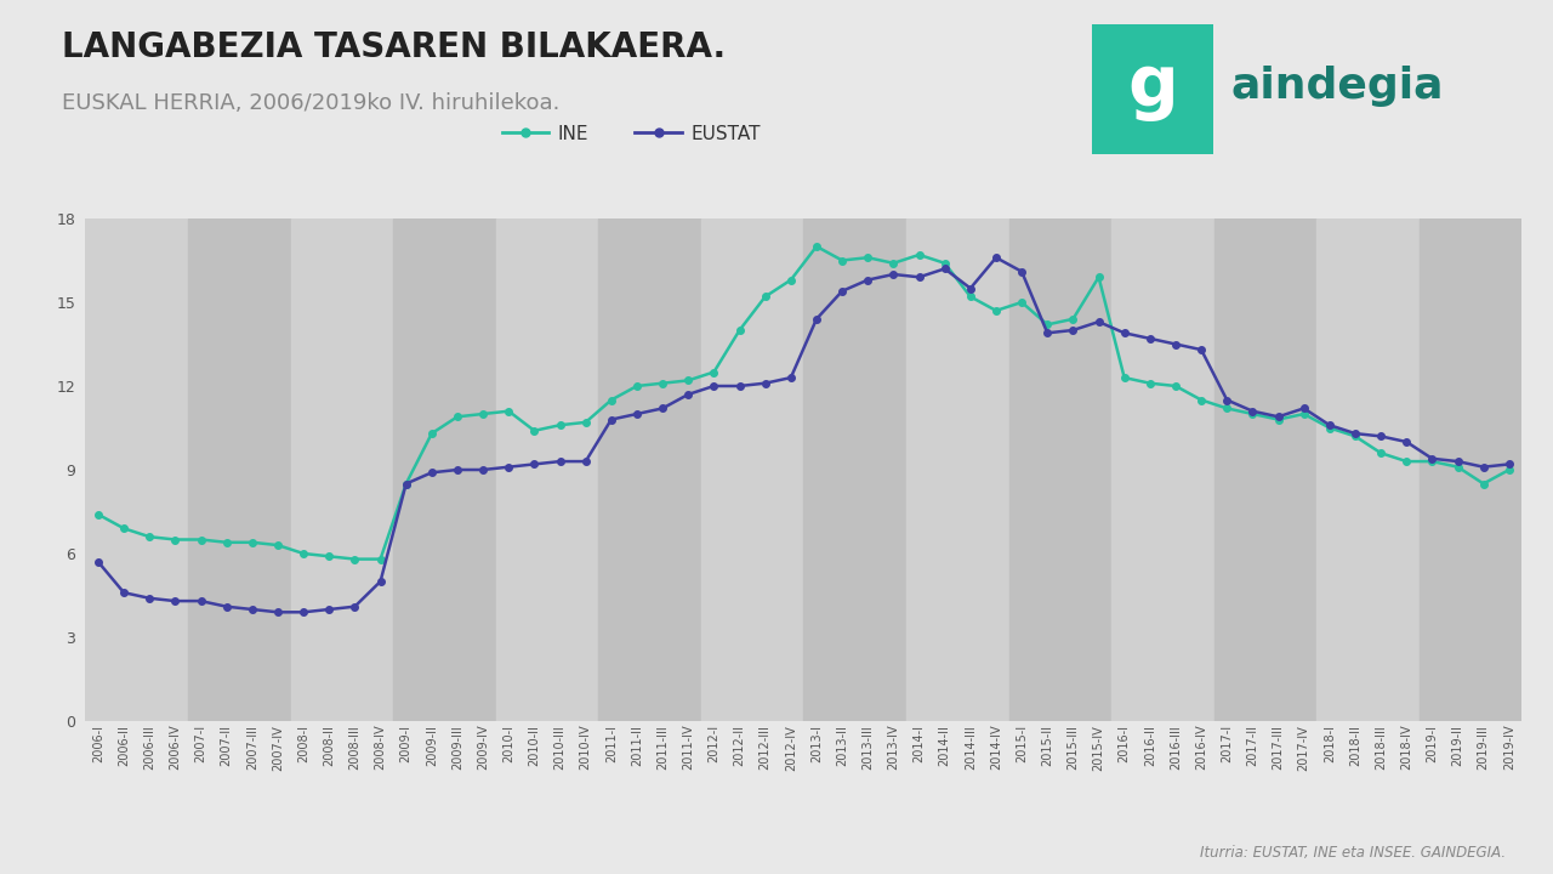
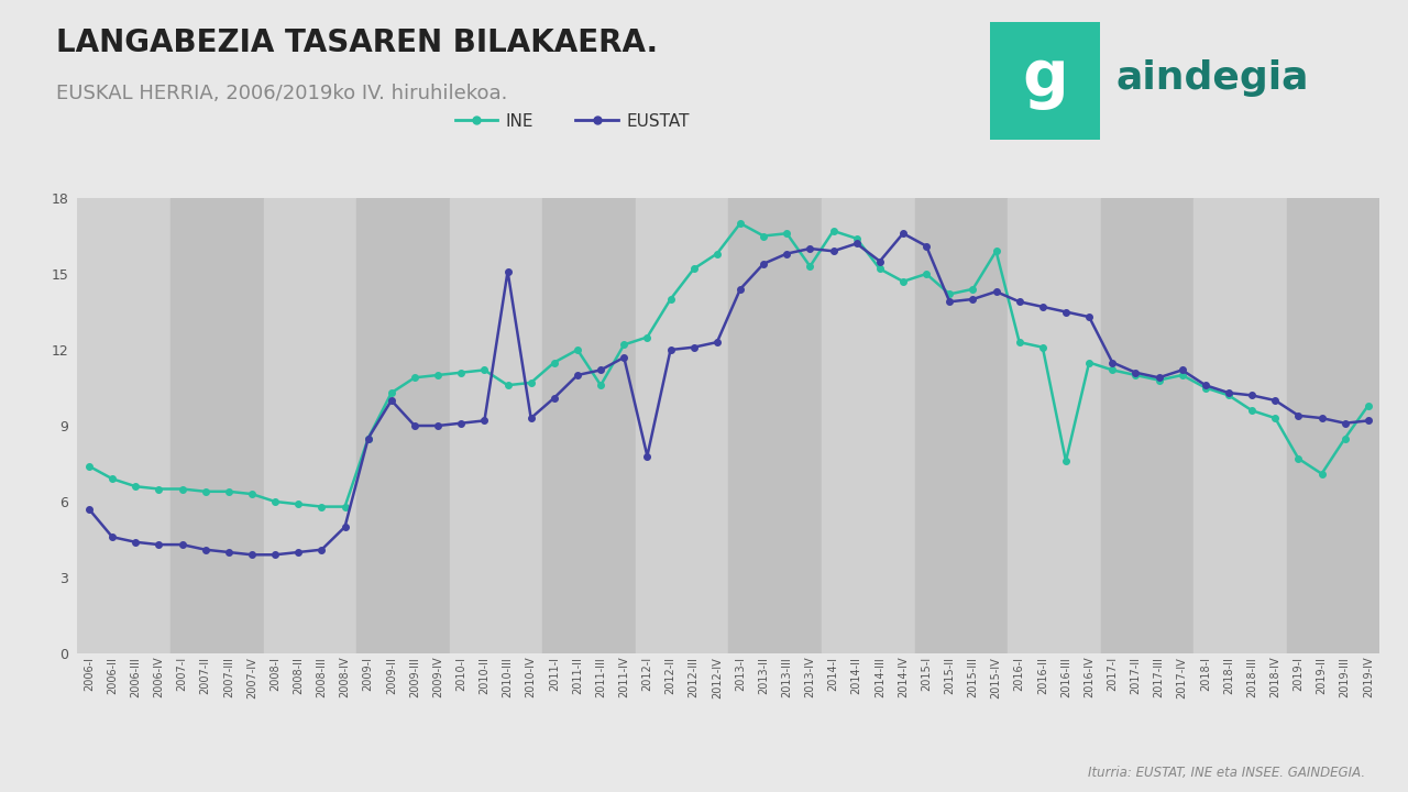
EUSTAT/2009-II: 8.9 -> 10.0
INE/2010-II: 10.4 -> 11.2
EUSTAT/2010-III: 9.3 -> 15.1
EUSTAT/2011-I: 10.8 -> 10.1
INE/2011-III: 12.1 -> 10.6
EUSTAT/2012-I: 12.0 -> 7.8
INE/2013-IV: 16.4 -> 15.3
INE/2016-III: 12.0 -> 7.6
INE/2019-I: 9.3 -> 7.7
INE/2019-II: 9.1 -> 7.1
INE/2019-IV: 9.0 -> 9.8
